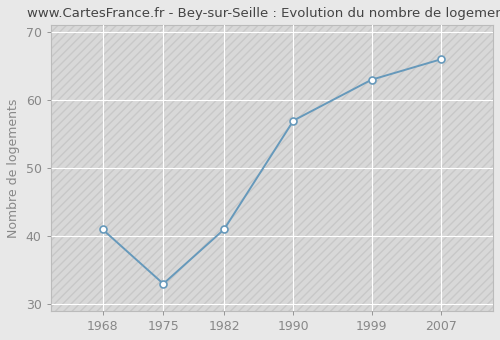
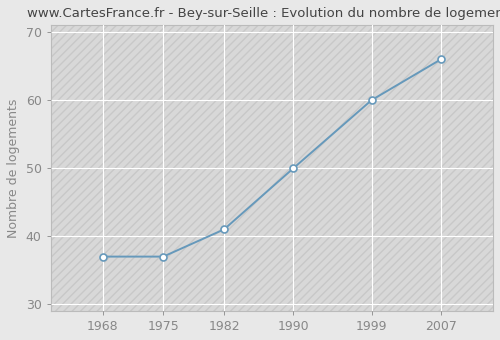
1968: 41 -> 37
1975: 33 -> 37
1990: 57 -> 50
1999: 63 -> 60
